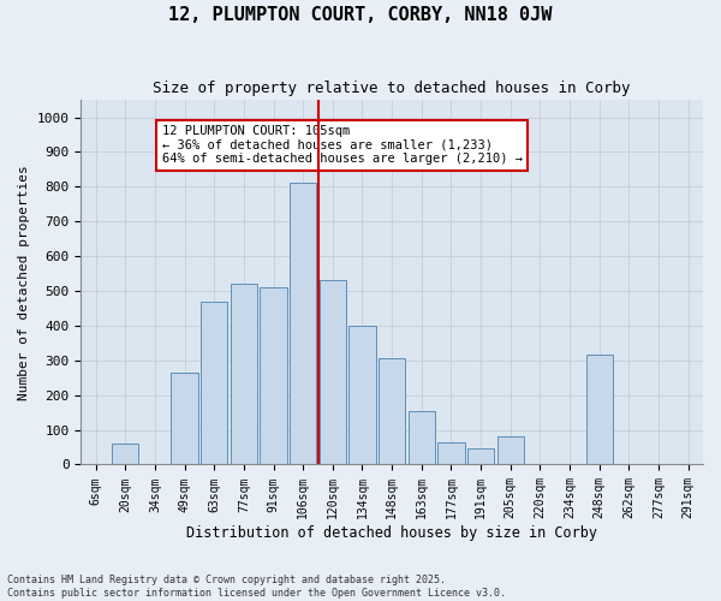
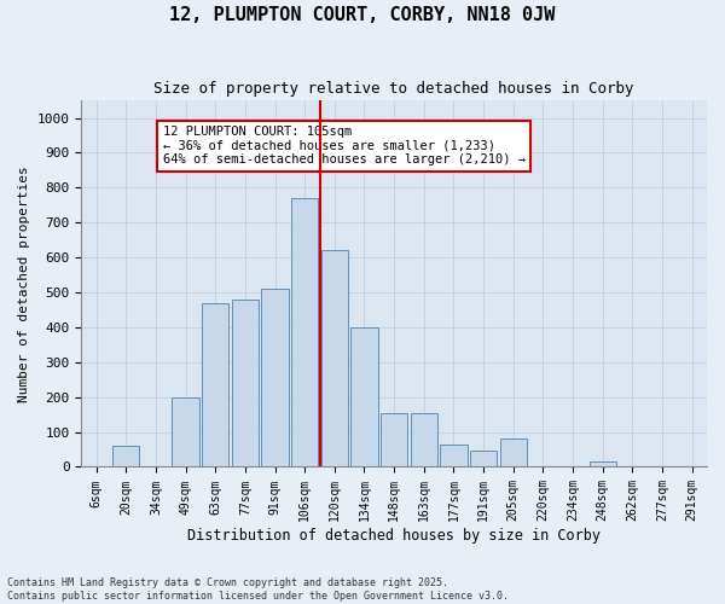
49sqm: 265 -> 200
77sqm: 520 -> 480
106sqm: 810 -> 770
120sqm: 530 -> 620
148sqm: 305 -> 155
248sqm: 315 -> 15
